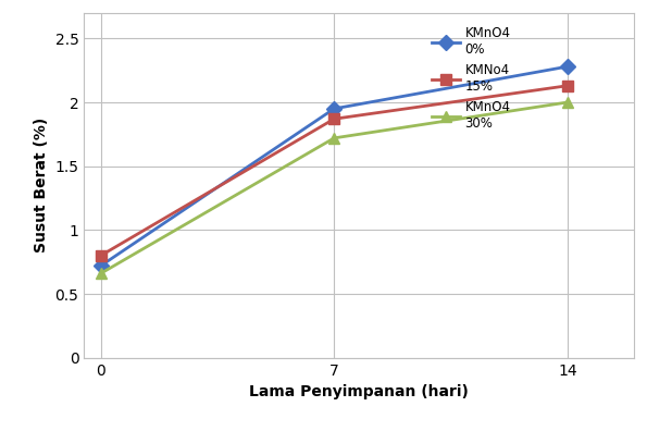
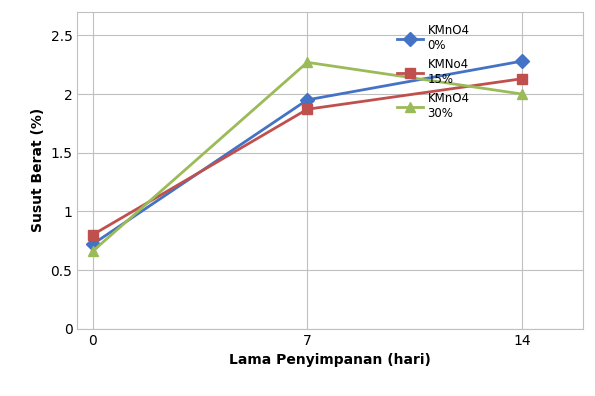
KMnO4 30%/7: 1.72 -> 2.27
